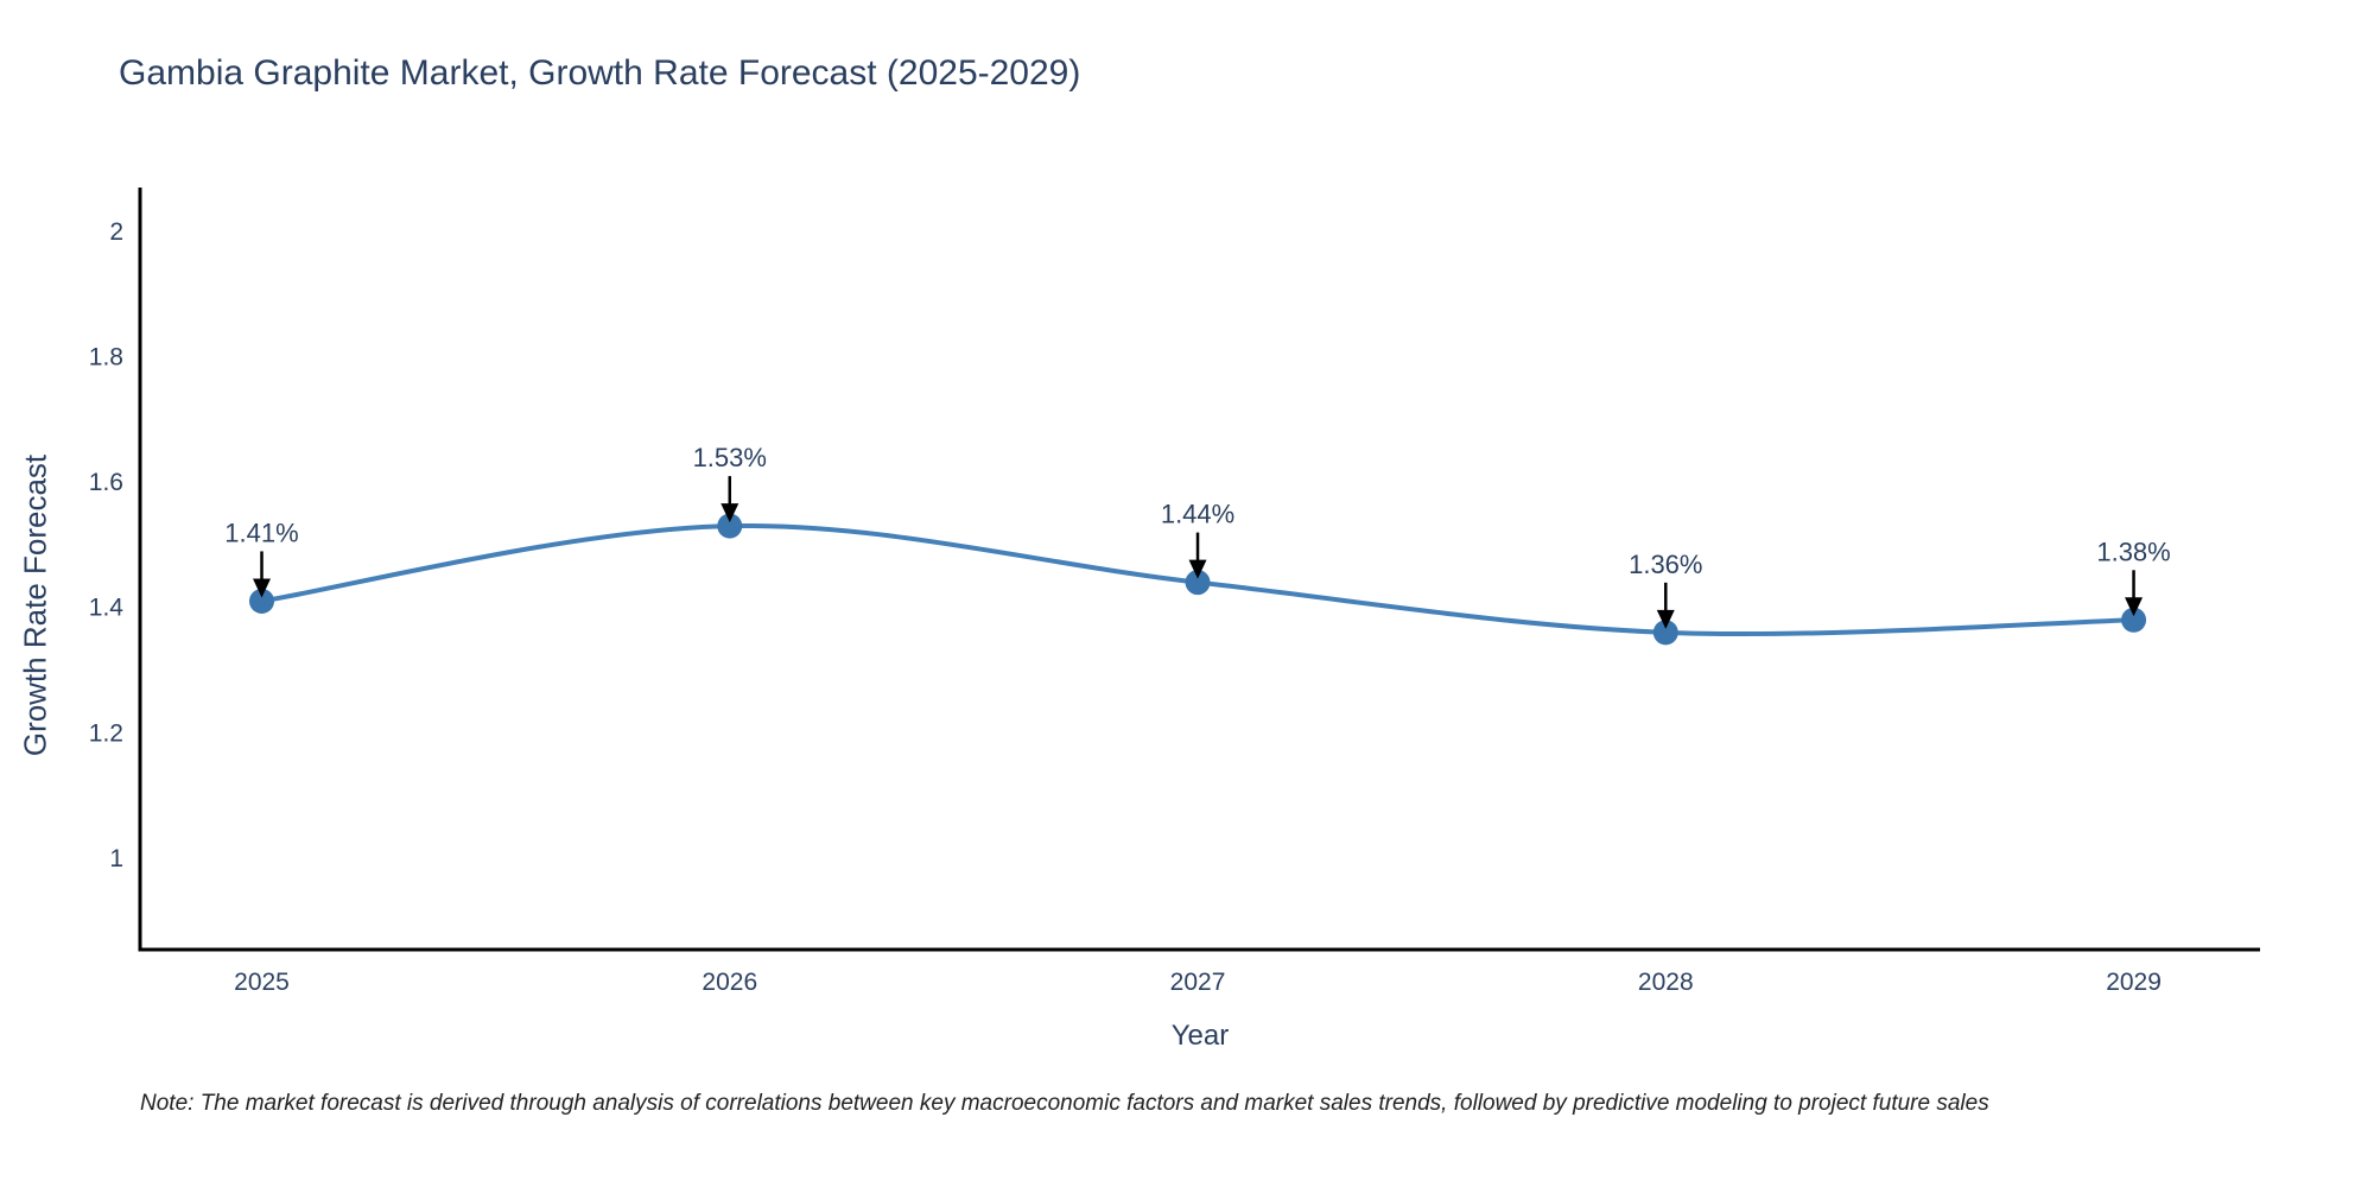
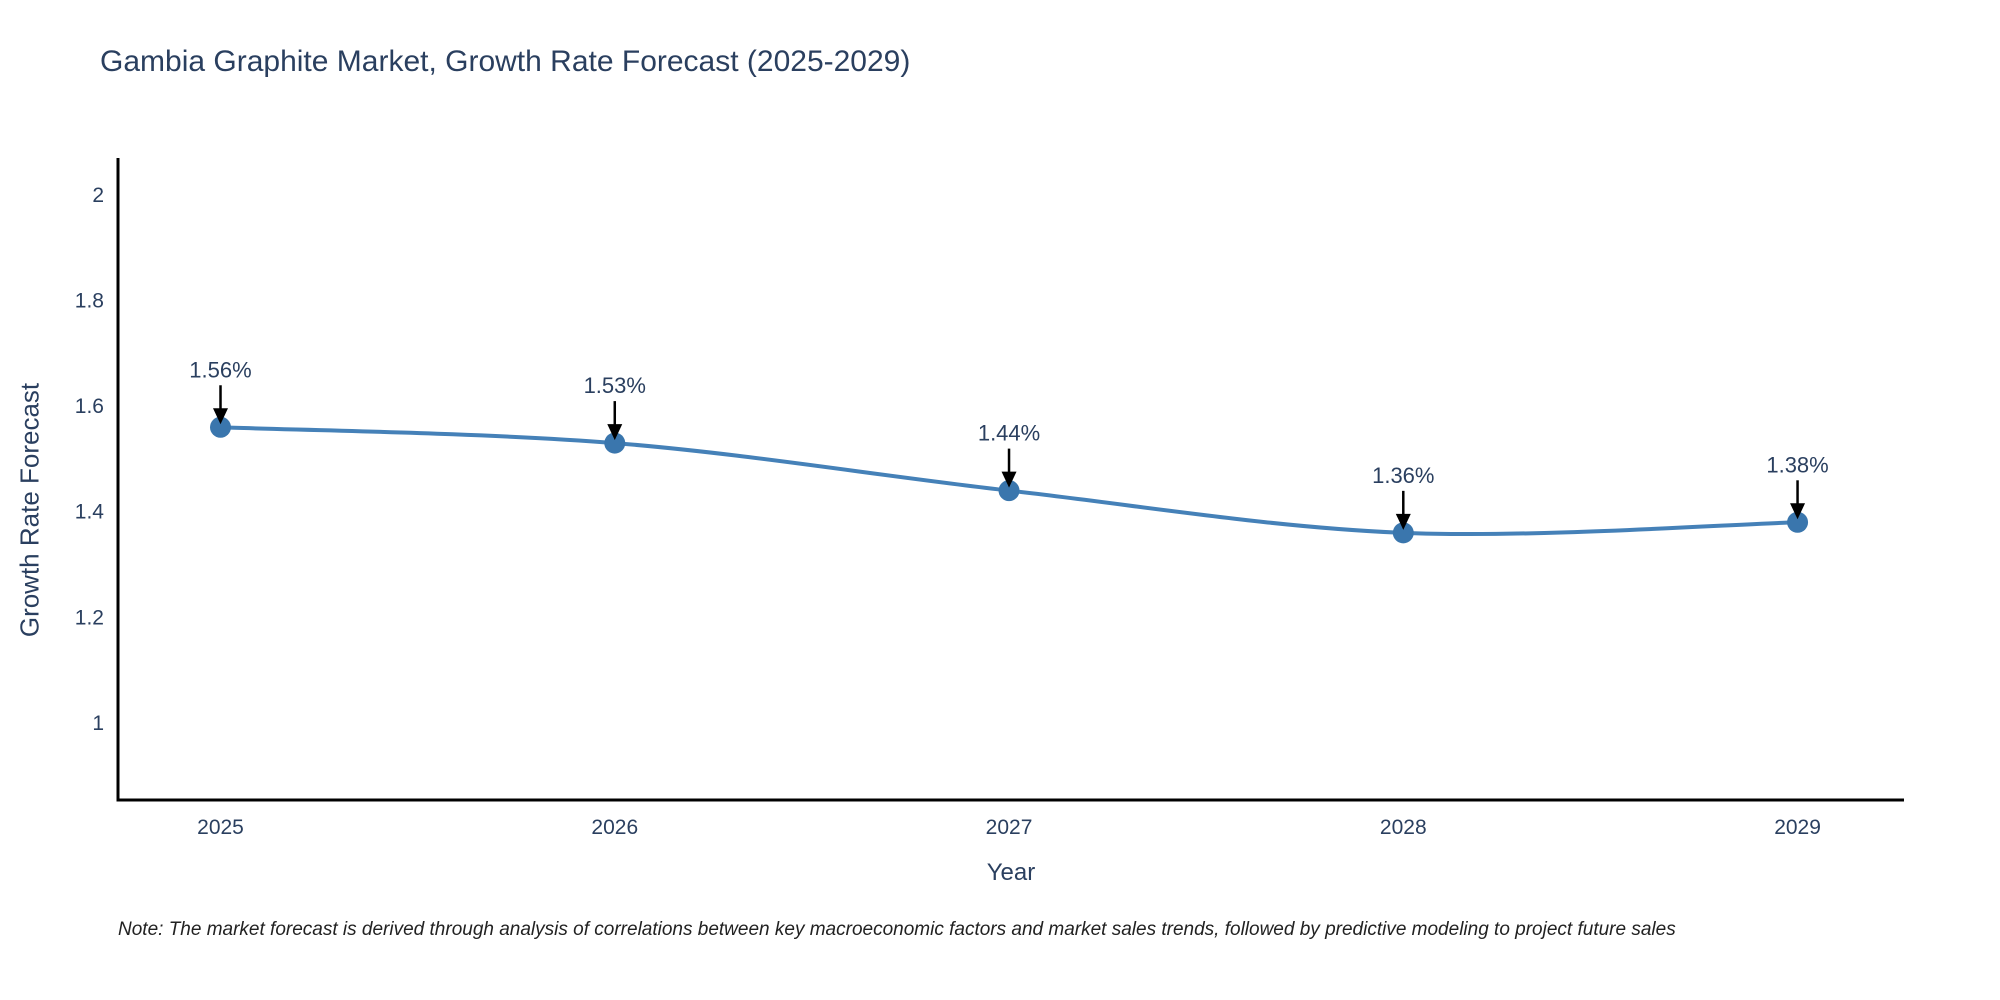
2025: 1.41% -> 1.56%
